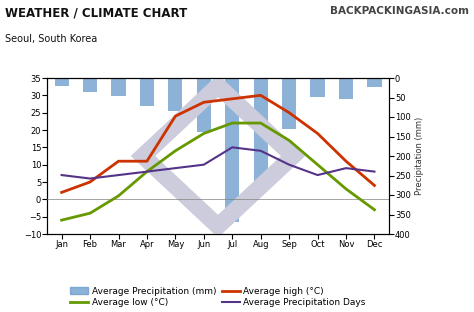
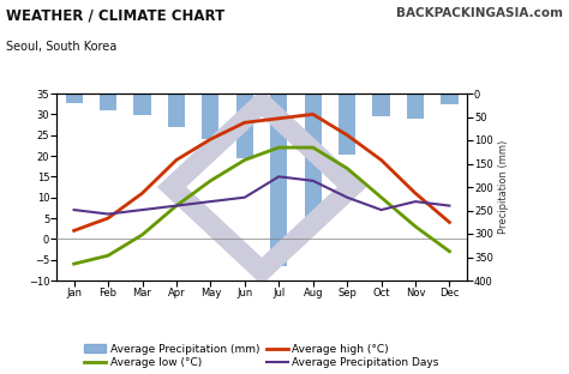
Average high (°C)/Apr: 11 -> 19
Average Precipitation (mm)/May: 85 -> 98
